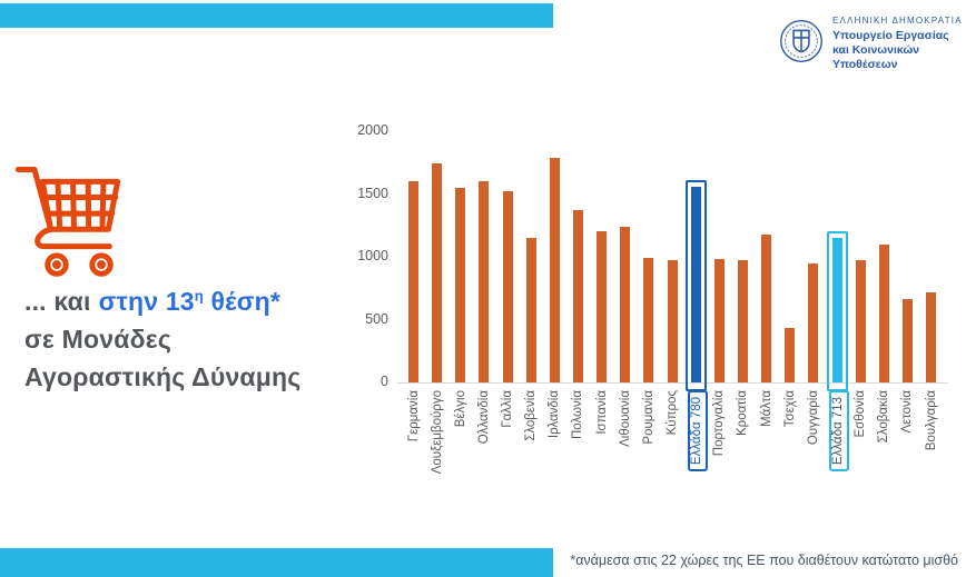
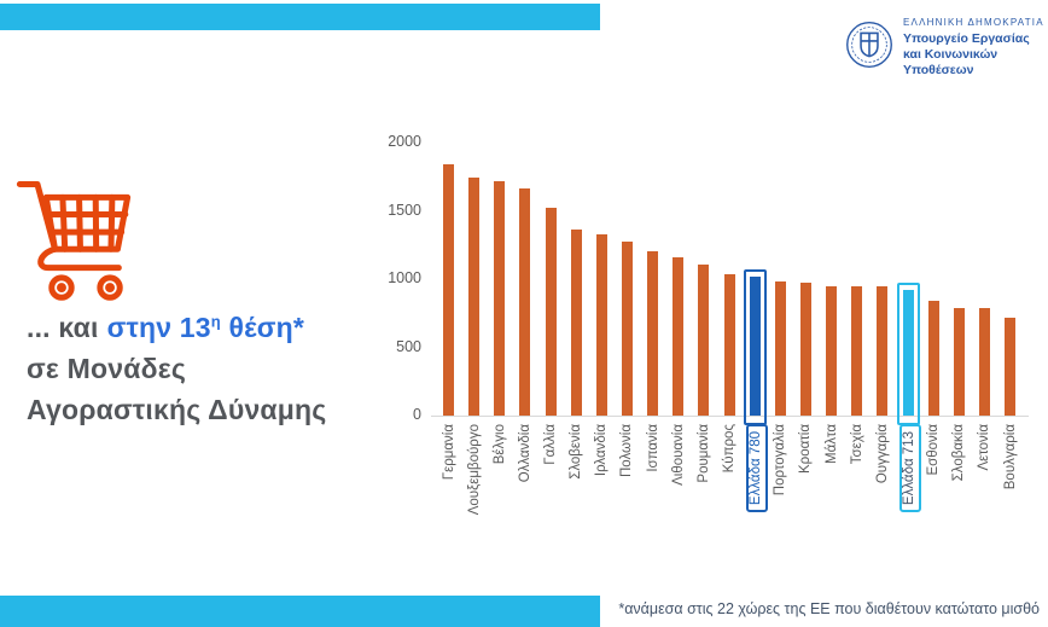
Γερμανία: 1600 -> 1840
Βέλγιο: 1550 -> 1720
Ολλανδία: 1600 -> 1660
Σλοβενία: 1150 -> 1360
Ιρλανδία: 1790 -> 1330
Πολωνία: 1370 -> 1280
Λιθουανία: 1240 -> 1160
Ρουμανία: 990 -> 1100
Κύπρος: 970 -> 1040
Ελλάδα 780: 1560 -> 1020
Μάλτα: 1180 -> 950
Τσεχία: 430 -> 940
Ελλάδα 713: 1150 -> 920
Εσθονία: 970 -> 840
Σλοβακία: 1100 -> 790
Λετονία: 660 -> 780
